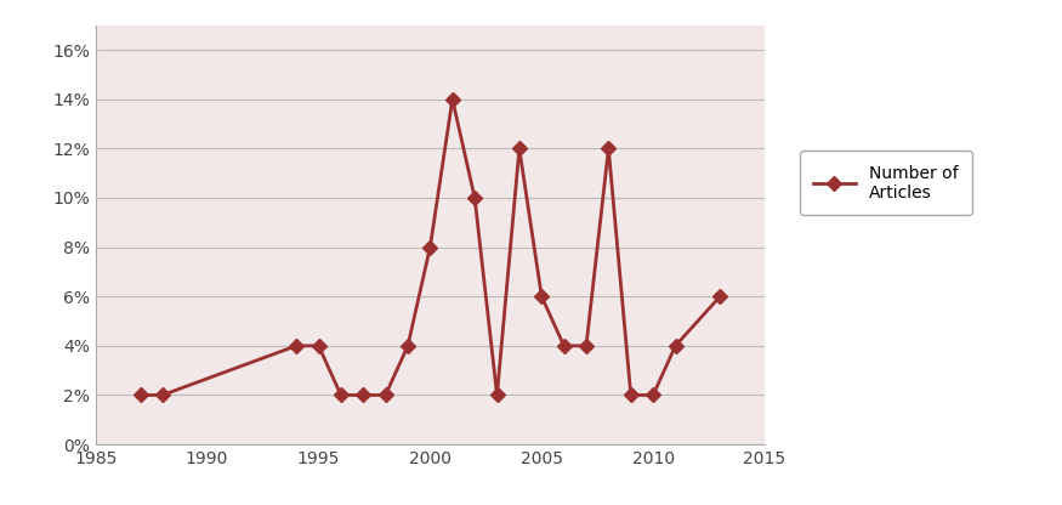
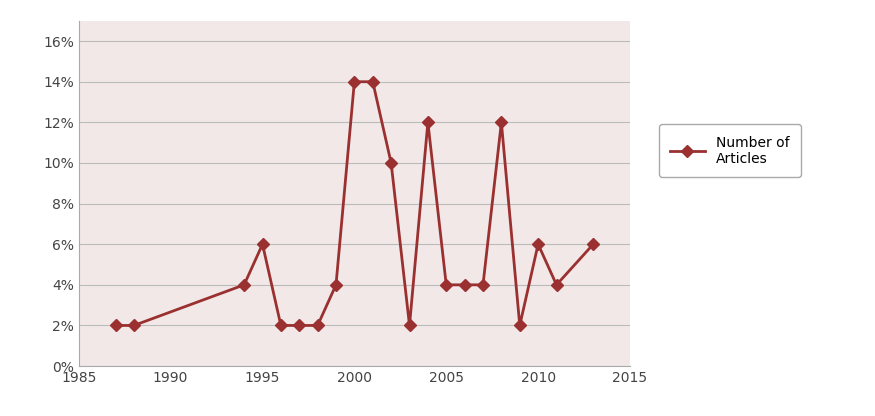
1995: 4% -> 6%
2000: 8% -> 14%
2005: 6% -> 4%
2010: 2% -> 6%
